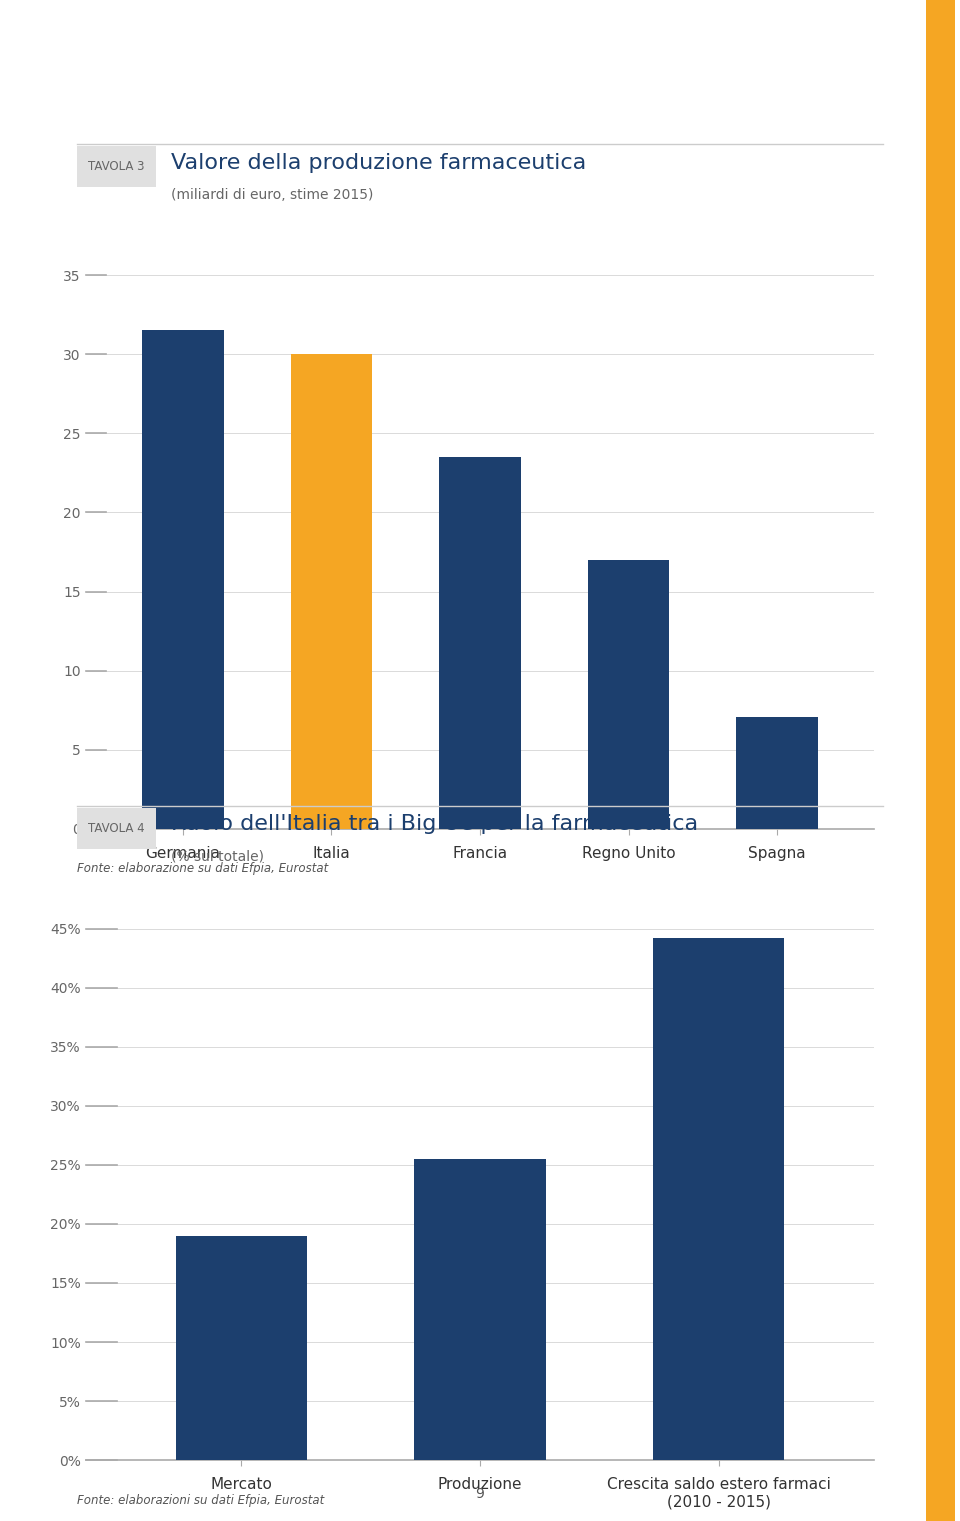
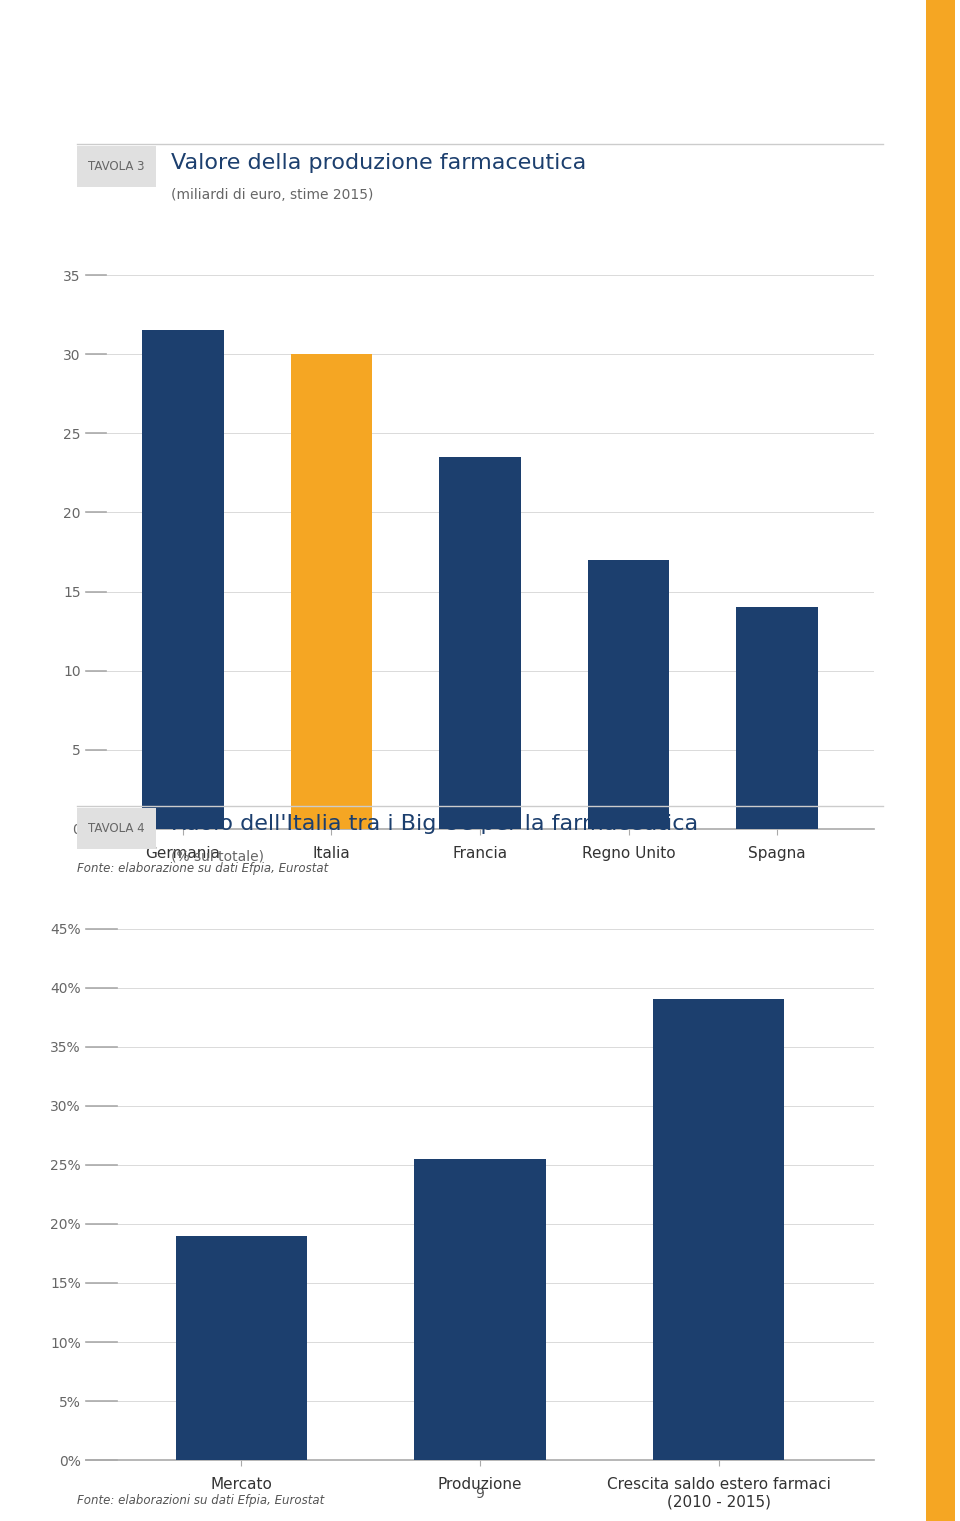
Spagna: 7.1 -> 14.0
Crescita saldo estero farmaci (2010 - 2015): 44.2% -> 39.0%
